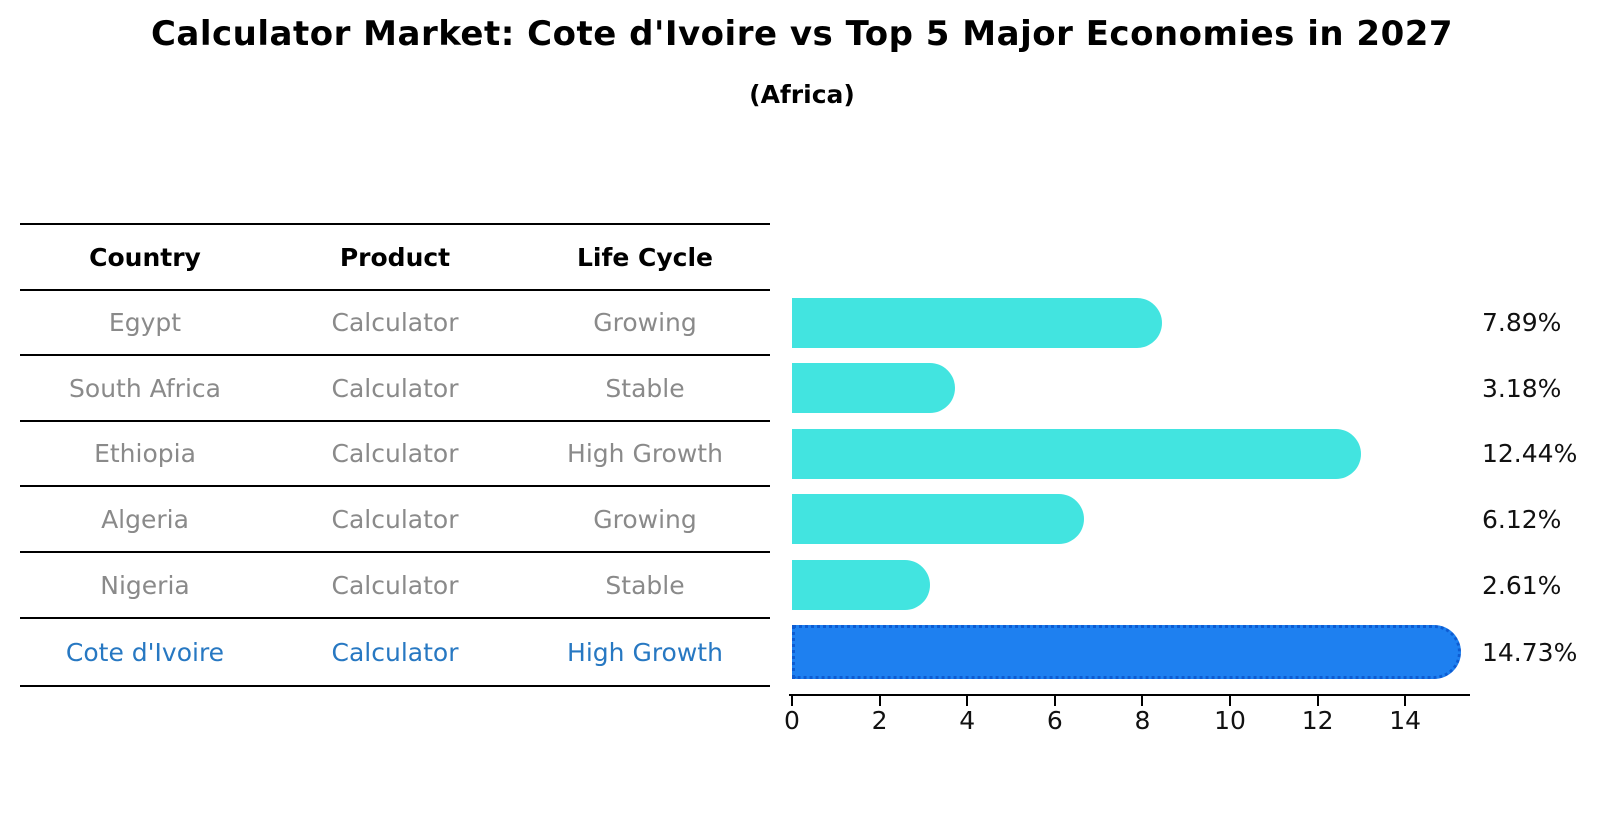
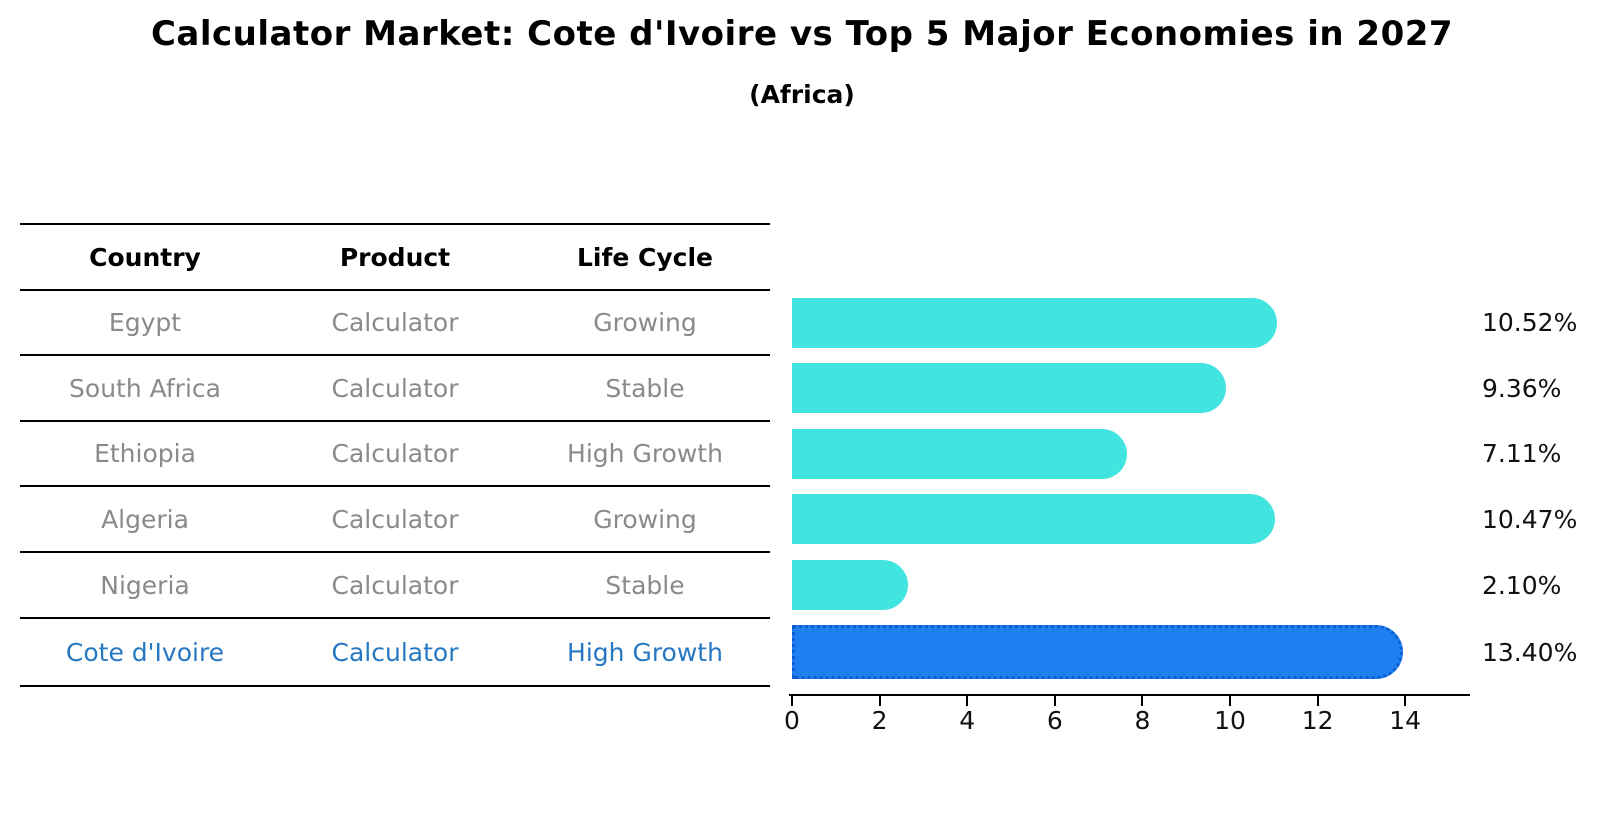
Egypt: 7.89% -> 10.52%
South Africa: 3.18% -> 9.36%
Ethiopia: 12.44% -> 7.11%
Algeria: 6.12% -> 10.47%
Nigeria: 2.61% -> 2.10%
Cote d'Ivoire: 14.73% -> 13.40%
